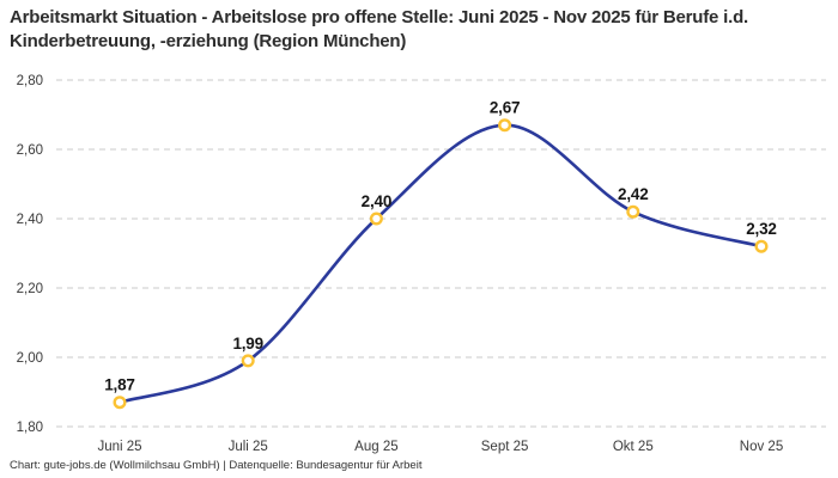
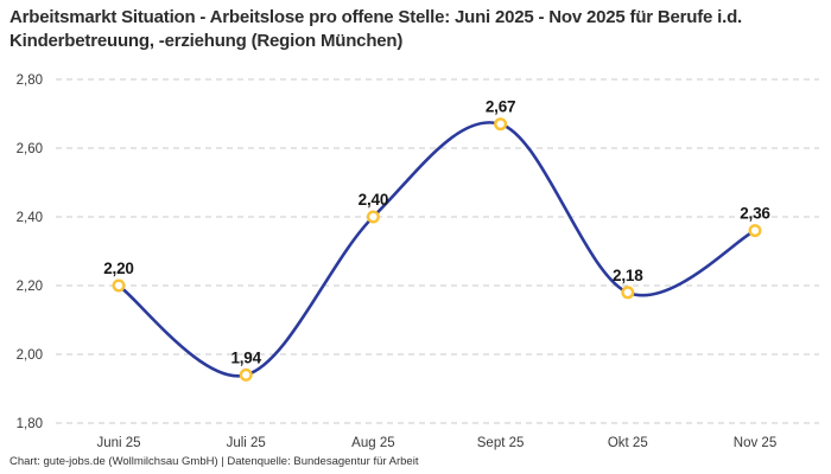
Juni 25: 1,87 -> 2,20
Juli 25: 1,99 -> 1,94
Okt 25: 2,42 -> 2,18
Nov 25: 2,32 -> 2,36
